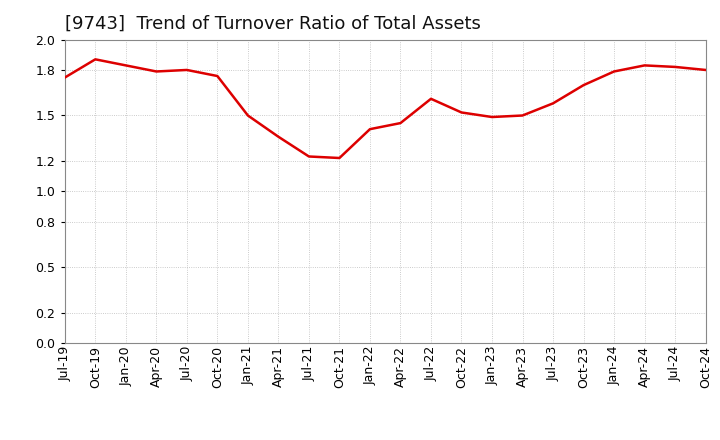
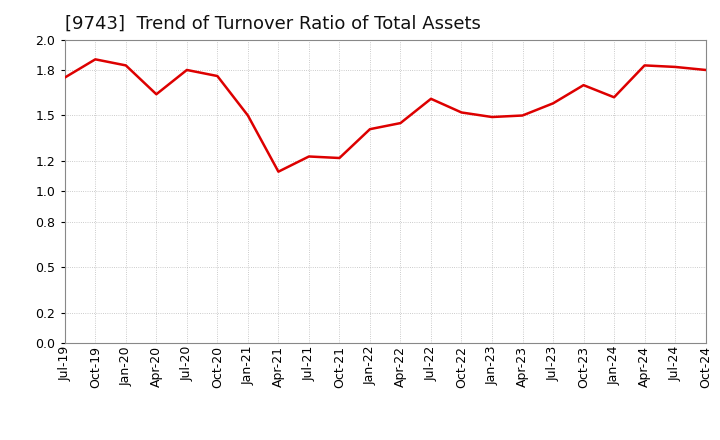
Apr-20: 1.79 -> 1.64
Apr-21: 1.36 -> 1.13
Jan-24: 1.79 -> 1.62
